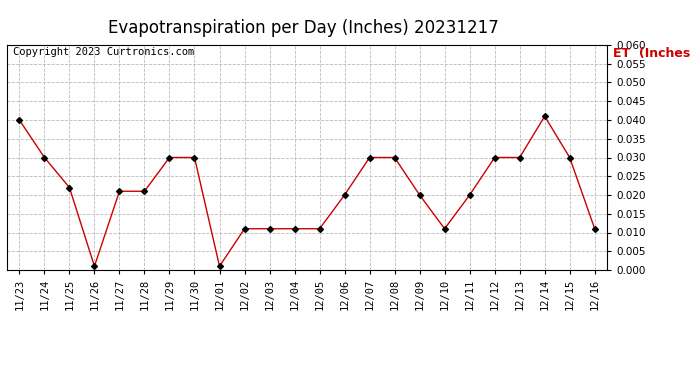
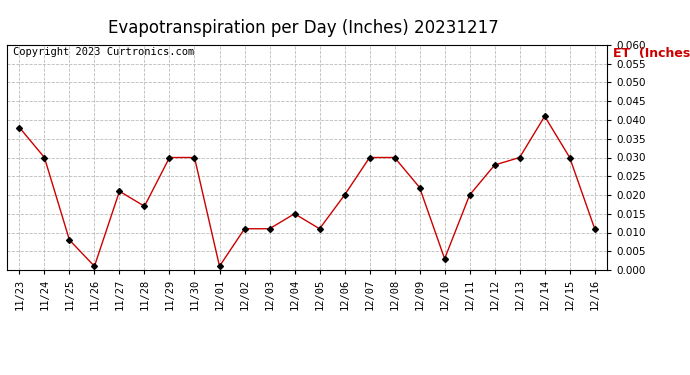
11/23: 0.040 -> 0.038
11/25: 0.022 -> 0.008
11/28: 0.021 -> 0.017
12/04: 0.011 -> 0.015
12/09: 0.020 -> 0.022
12/10: 0.011 -> 0.003
12/12: 0.030 -> 0.028
